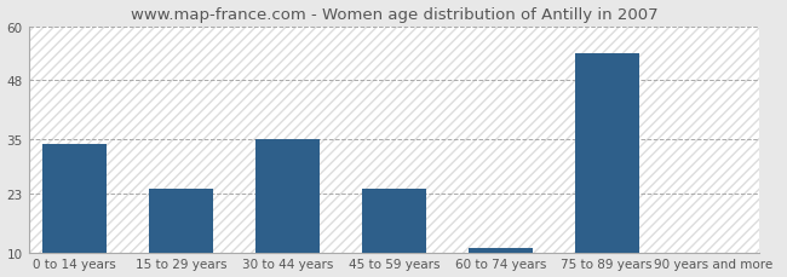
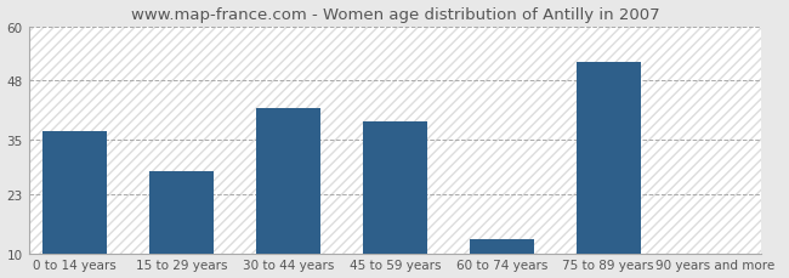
0 to 14 years: 34 -> 37
15 to 29 years: 24 -> 28
30 to 44 years: 35 -> 42
45 to 59 years: 24 -> 39
60 to 74 years: 11 -> 13
75 to 89 years: 54 -> 52
